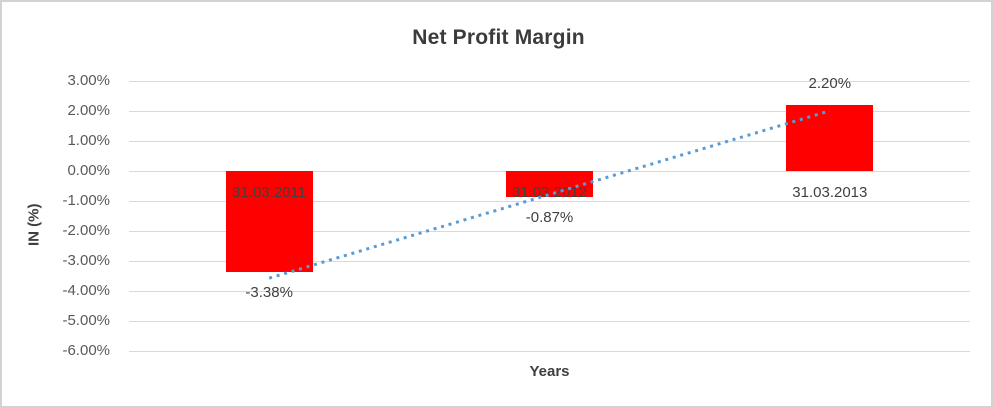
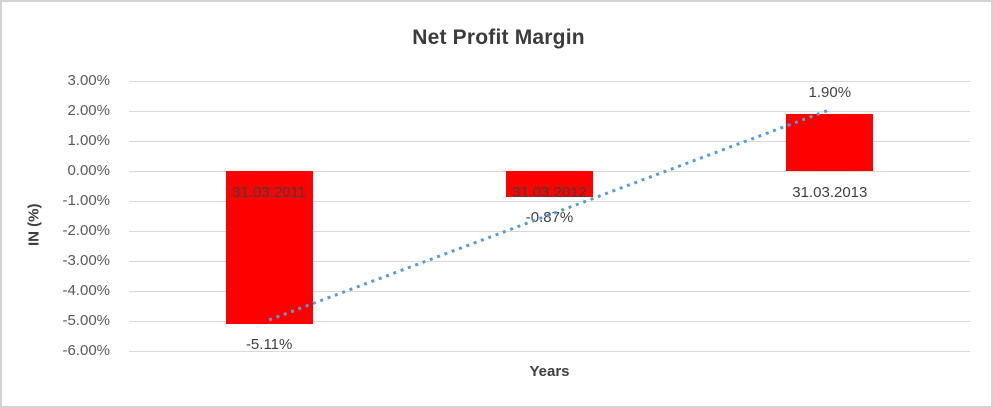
31.03.2011: -3.38% -> -5.11%
31.03.2013: 2.20% -> 1.90%
